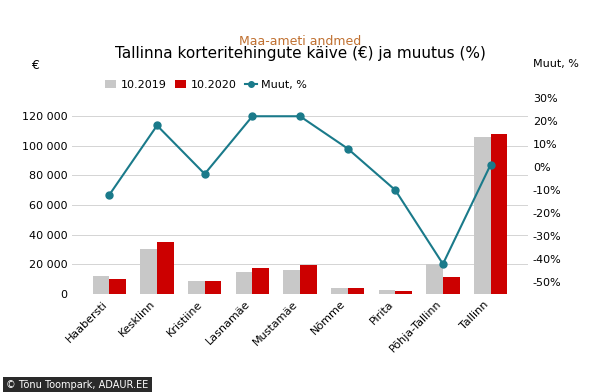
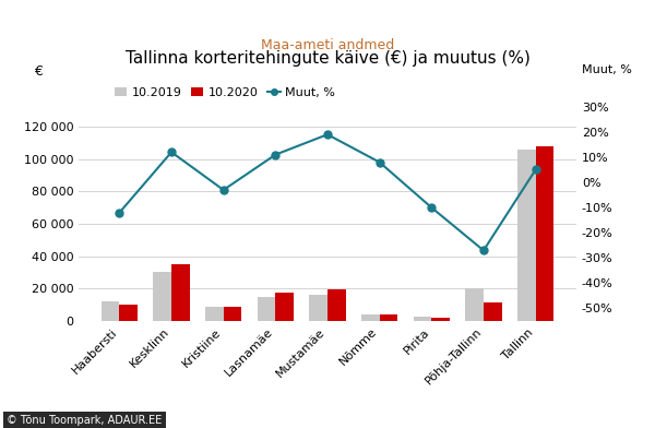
Muut, %/Kesklinn: 18% -> 12%
Muut, %/Lasnamäe: 22% -> 11%
Muut, %/Mustamäe: 22% -> 19%
Muut, %/Põhja-Tallinn: -42% -> -27%
Muut, %/Tallinn: 1% -> 5%
